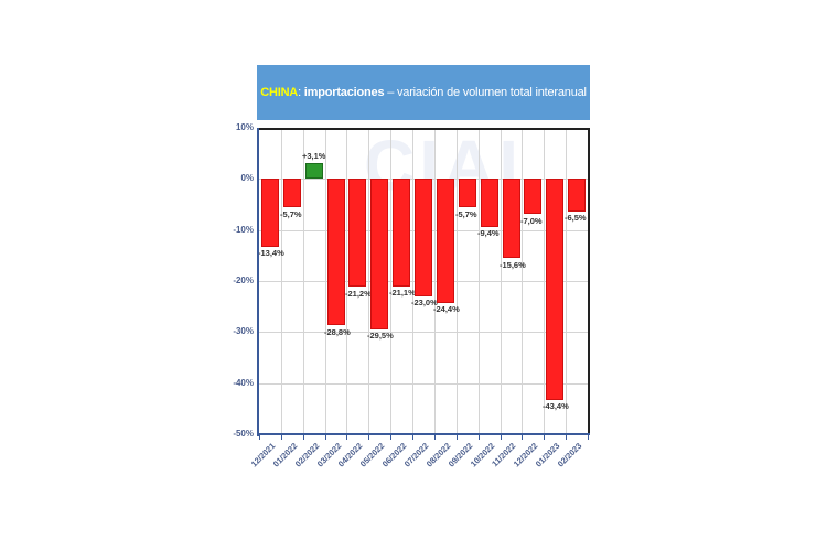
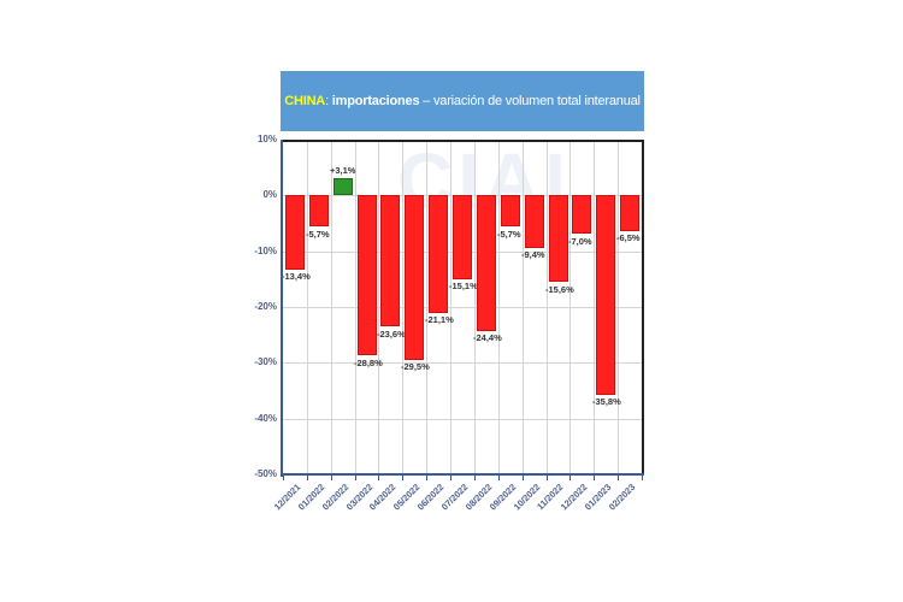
04/2022: -21,2% -> -23,6%
07/2022: -23,0% -> -15,1%
01/2023: -43,4% -> -35,8%
